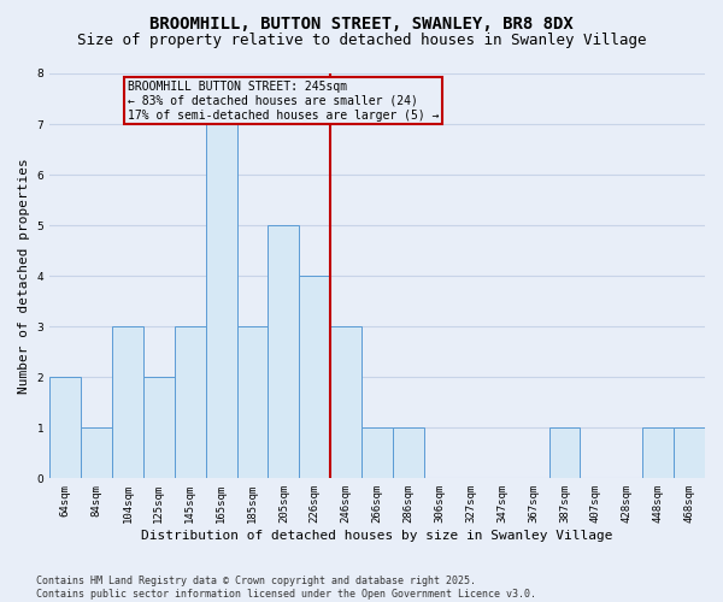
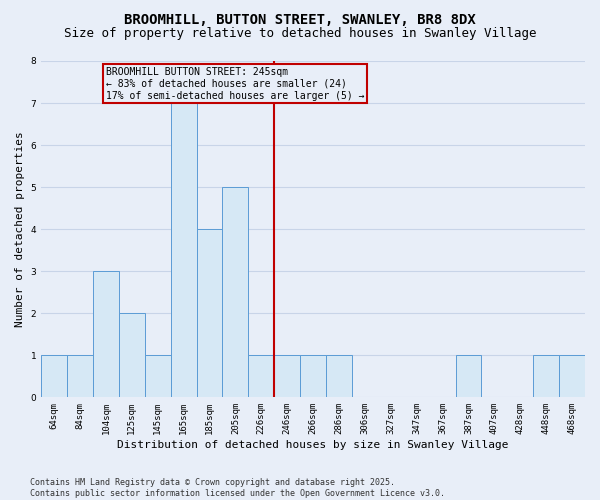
64sqm: 2 -> 1
145sqm: 3 -> 1
185sqm: 3 -> 4
226sqm: 4 -> 1
246sqm: 3 -> 1
